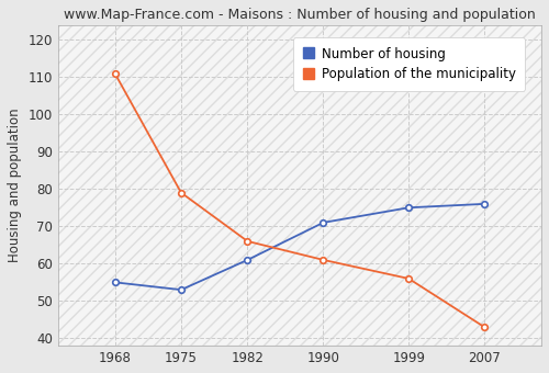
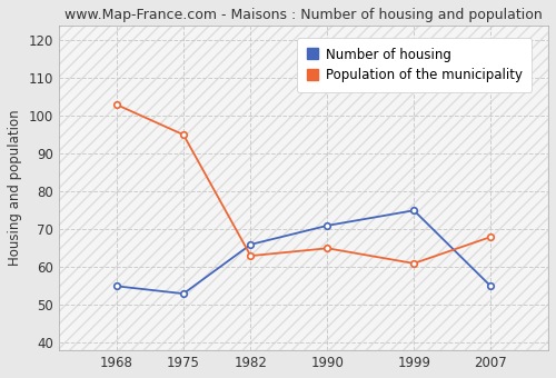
Population of the municipality/1968: 111 -> 103
Population of the municipality/1975: 79 -> 95
Number of housing/1982: 61 -> 66
Population of the municipality/1982: 66 -> 63
Population of the municipality/1990: 61 -> 65
Population of the municipality/1999: 56 -> 61
Number of housing/2007: 76 -> 55
Population of the municipality/2007: 43 -> 68
